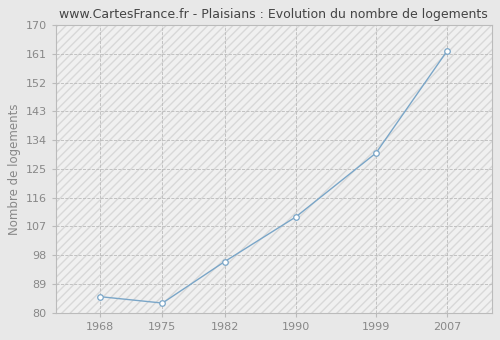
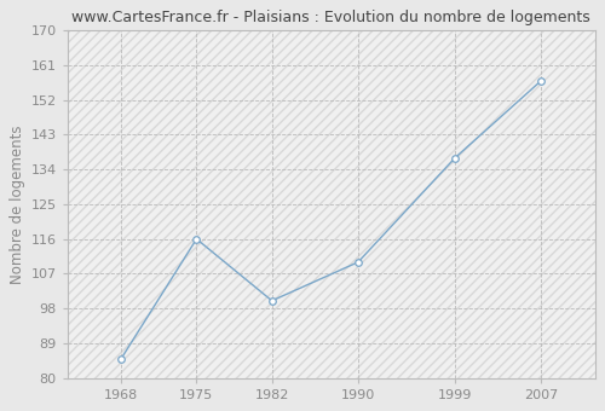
1975: 83 -> 116
1982: 96 -> 100
1999: 130 -> 137
2007: 162 -> 157
